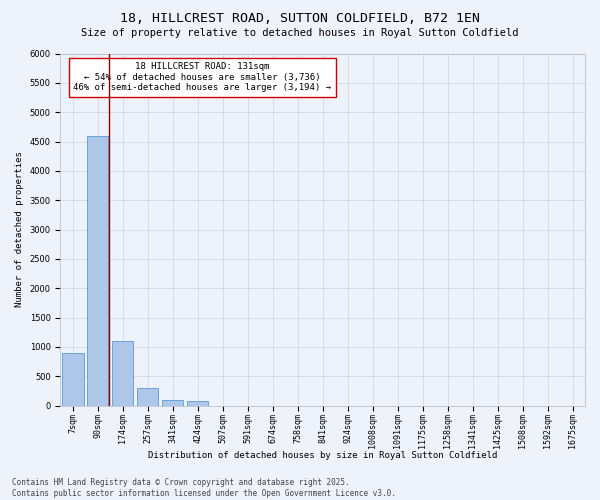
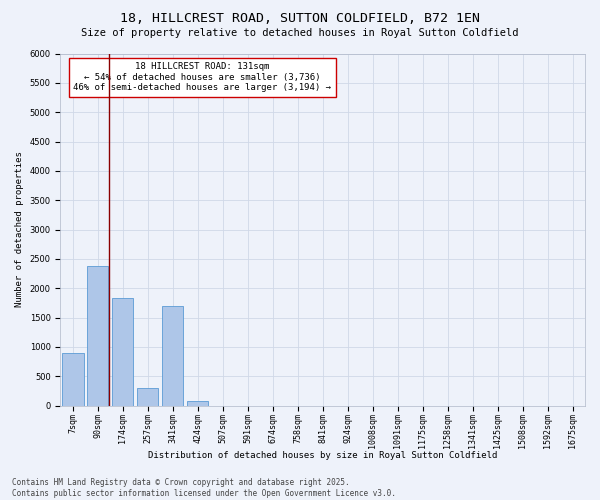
90sqm: 4600 -> 2380
174sqm: 1100 -> 1840
341sqm: 90 -> 1700
